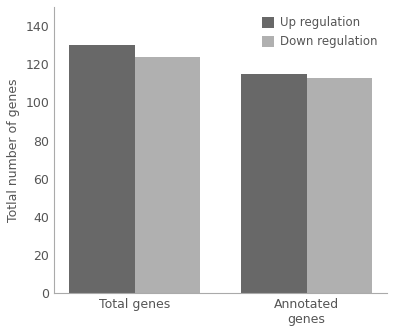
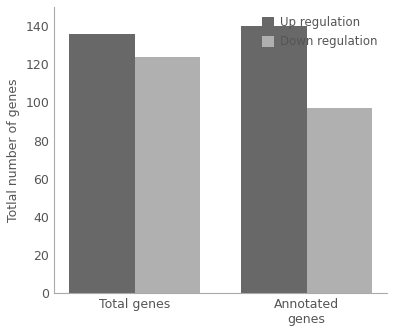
Up regulation/Total genes: 130 -> 136
Up regulation/Annotated genes: 115 -> 140
Down regulation/Annotated genes: 113 -> 97
